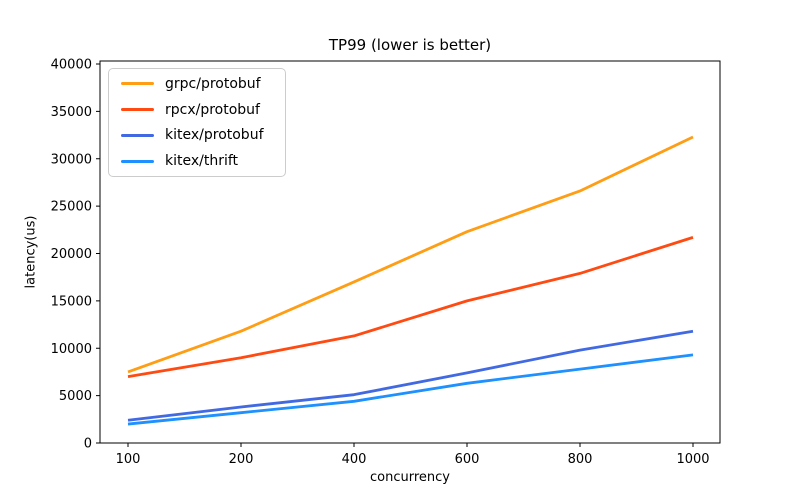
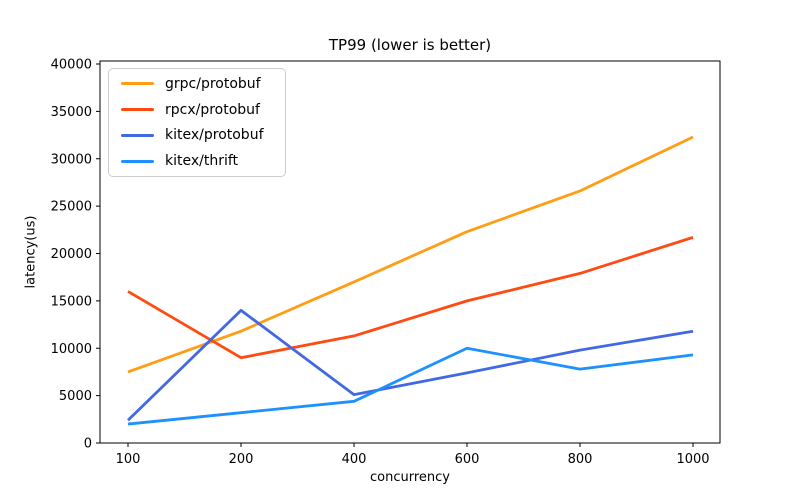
rpcx/protobuf/100: 7000 -> 16000
kitex/protobuf/200: 4000 -> 14000
kitex/thrift/600: 6000 -> 10000
